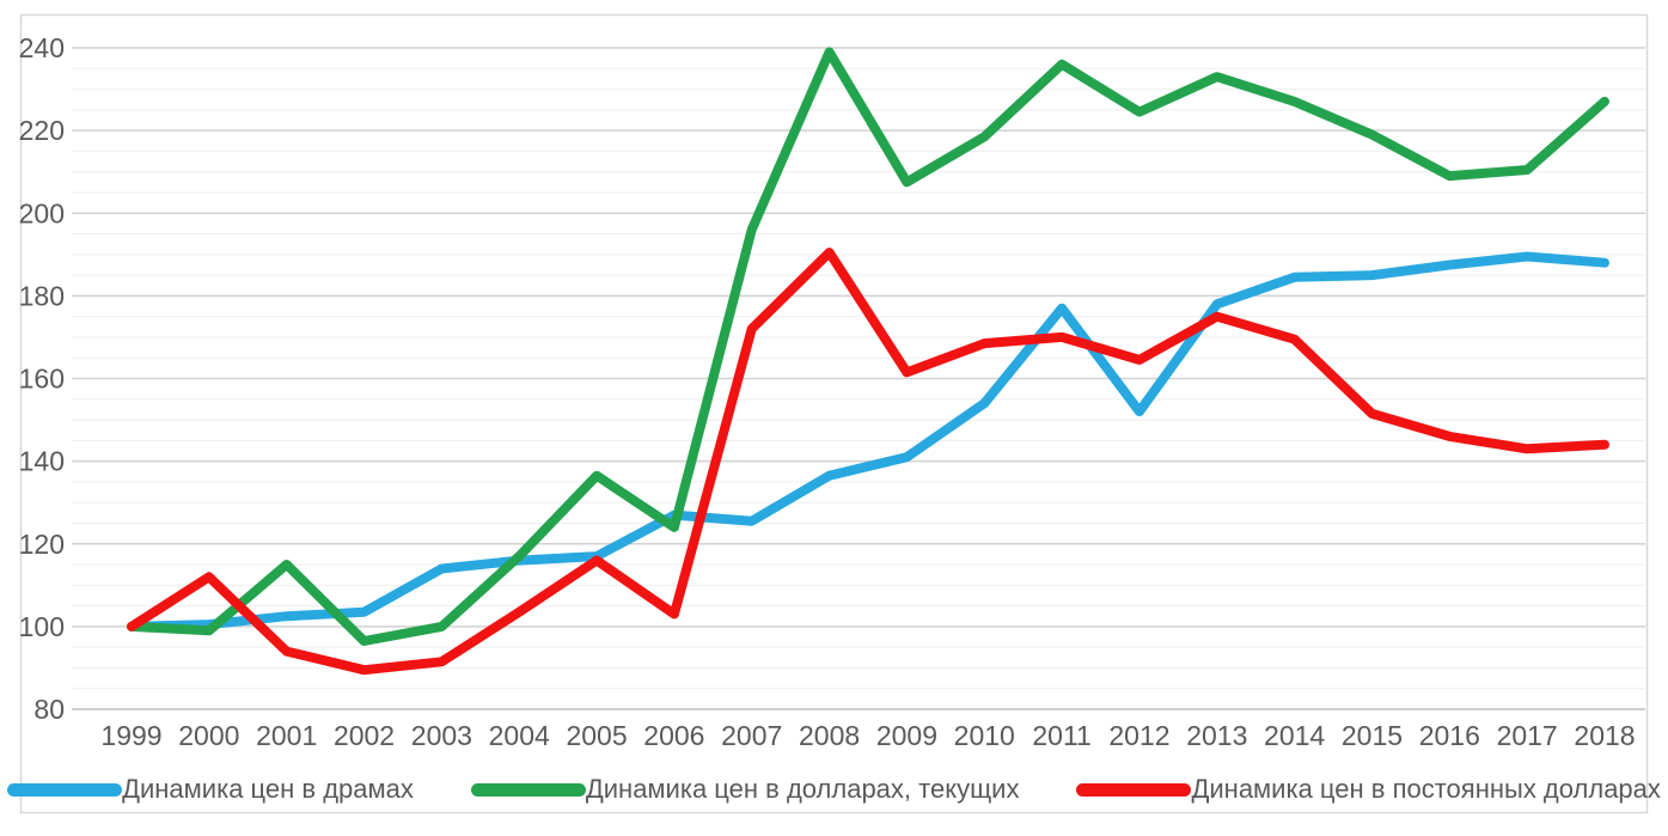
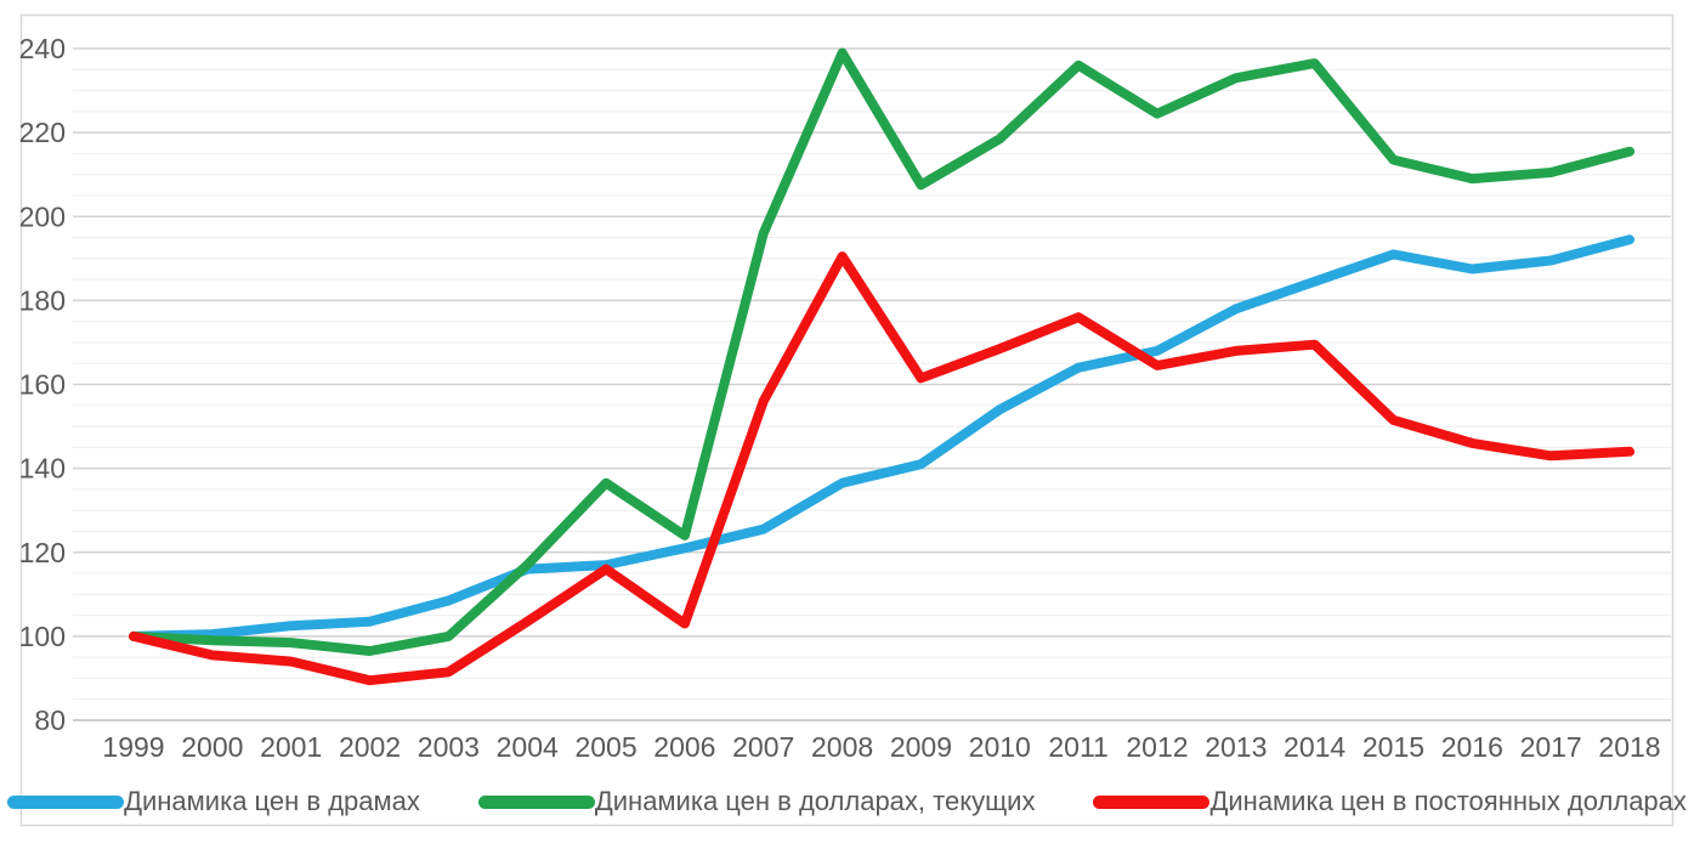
Динамика цен в постоянных долларах/2000: 112 -> 96
Динамика цен в долларах, текущих/2001: 115 -> 98
Динамика цен в драмах/2003: 114 -> 108
Динамика цен в драмах/2006: 127 -> 121
Динамика цен в постоянных долларах/2007: 172 -> 156
Динамика цен в драмах/2011: 177 -> 164
Динамика цен в постоянных долларах/2011: 170 -> 176
Динамика цен в драмах/2012: 152 -> 168
Динамика цен в постоянных долларах/2013: 175 -> 168
Динамика цен в долларах, текущих/2014: 227 -> 236
Динамика цен в драмах/2015: 185 -> 191
Динамика цен в долларах, текущих/2015: 219 -> 214
Динамика цен в драмах/2018: 188 -> 194
Динамика цен в долларах, текущих/2018: 227 -> 216
